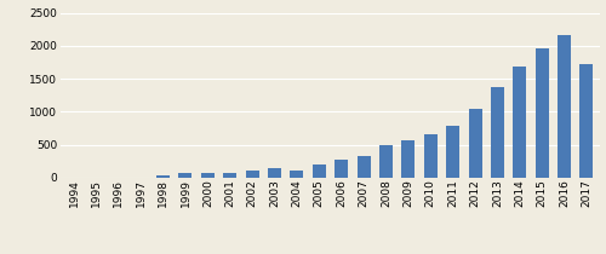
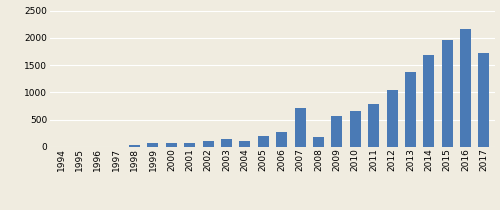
2007: 330 -> 720
2008: 490 -> 180
